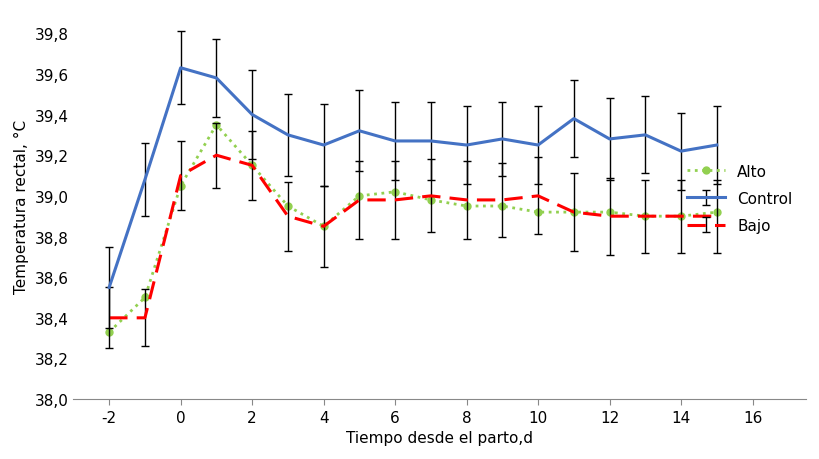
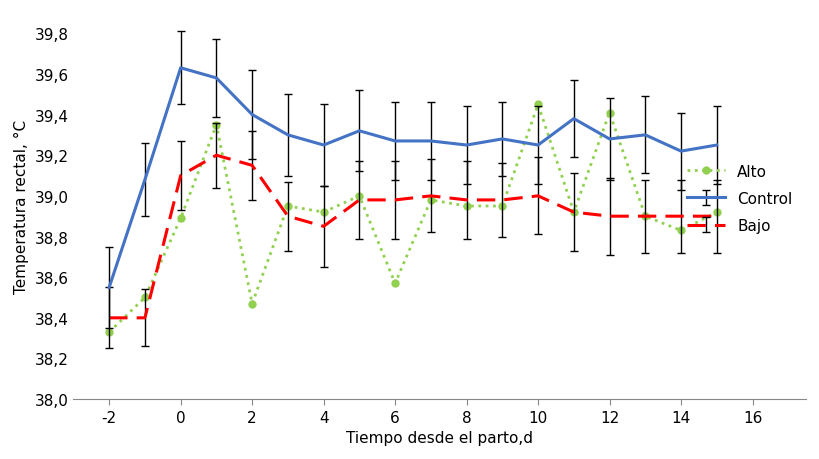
Alto/0: 39,05 -> 38,89
Alto/2: 39,15 -> 38,47
Alto/4: 38,85 -> 38,92
Alto/6: 39,02 -> 38,57
Alto/10: 38,92 -> 39,45
Alto/12: 38,92 -> 39,41
Alto/14: 38,90 -> 38,83
